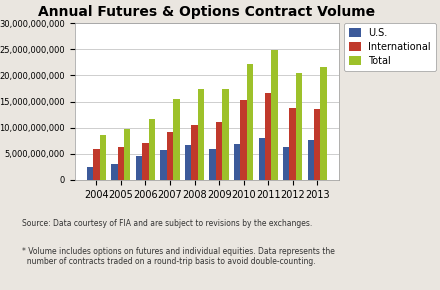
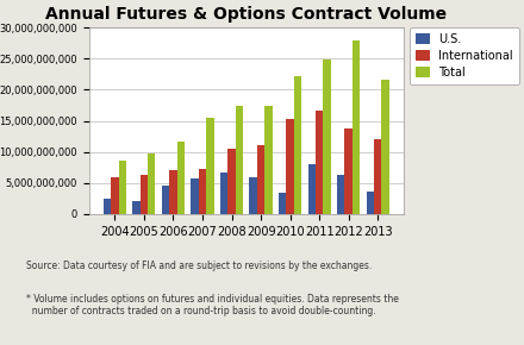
U.S./2005: 3,000,000,000 -> 2,000,000,000
International/2007: 9,200,000,000 -> 7,200,000,000
U.S./2010: 6,800,000,000 -> 3,400,000,000
Total/2012: 20,500,000,000 -> 28,000,000,000
U.S./2013: 7,700,000,000 -> 3,600,000,000
International/2013: 13,600,000,000 -> 12,000,000,000
